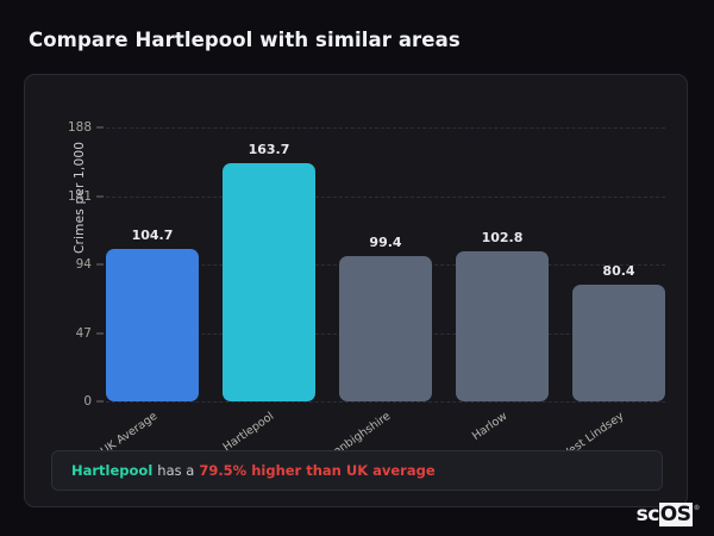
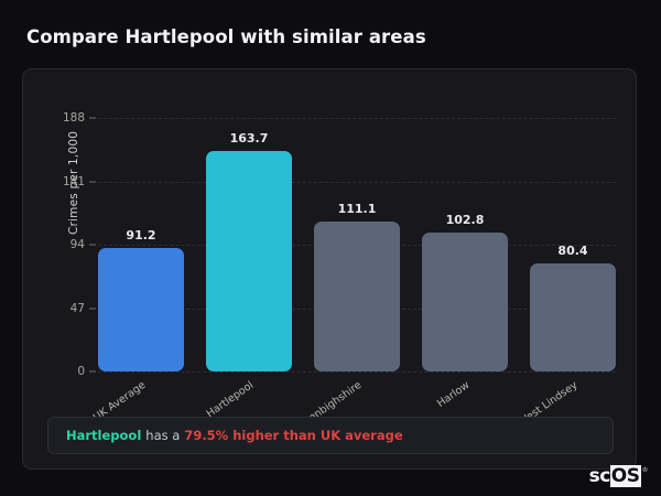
UK Average: 104.7 -> 91.2
Denbighshire: 99.4 -> 111.1
